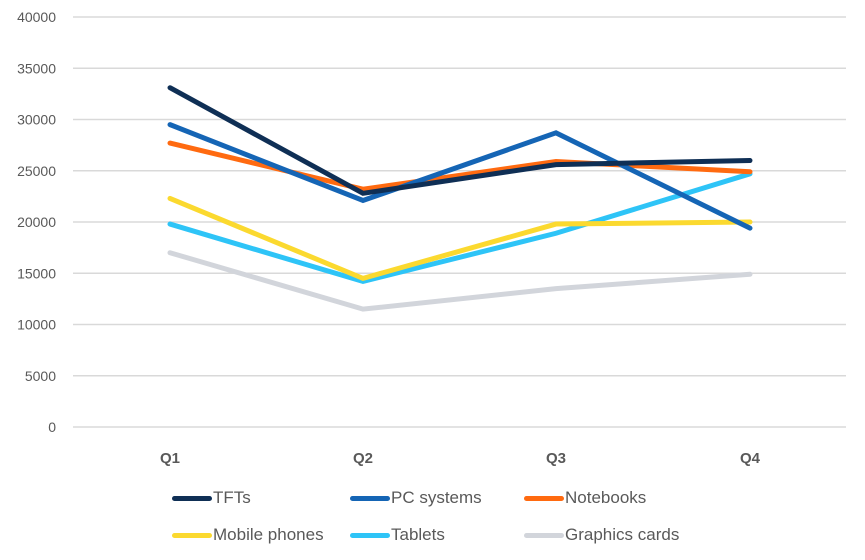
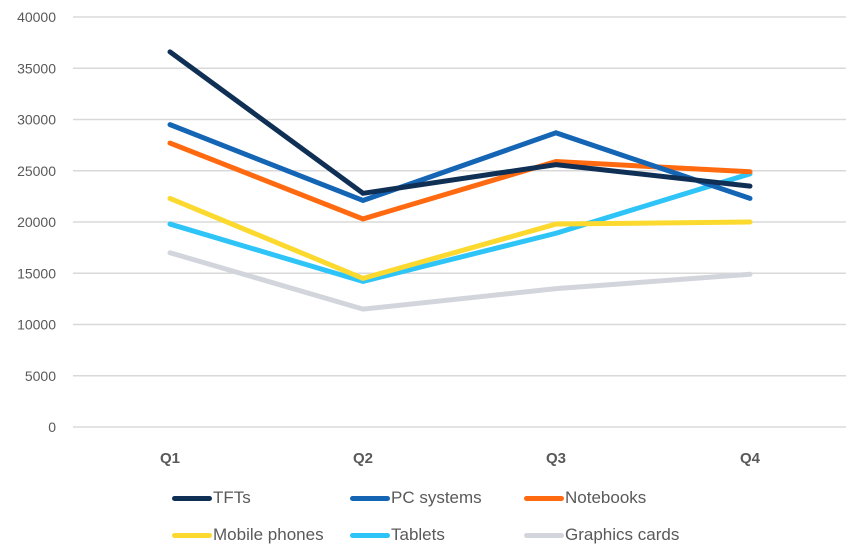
TFTs/Q1: 33100 -> 36600
Notebooks/Q2: 23200 -> 20300
TFTs/Q4: 26000 -> 23500
PC systems/Q4: 19400 -> 22300
